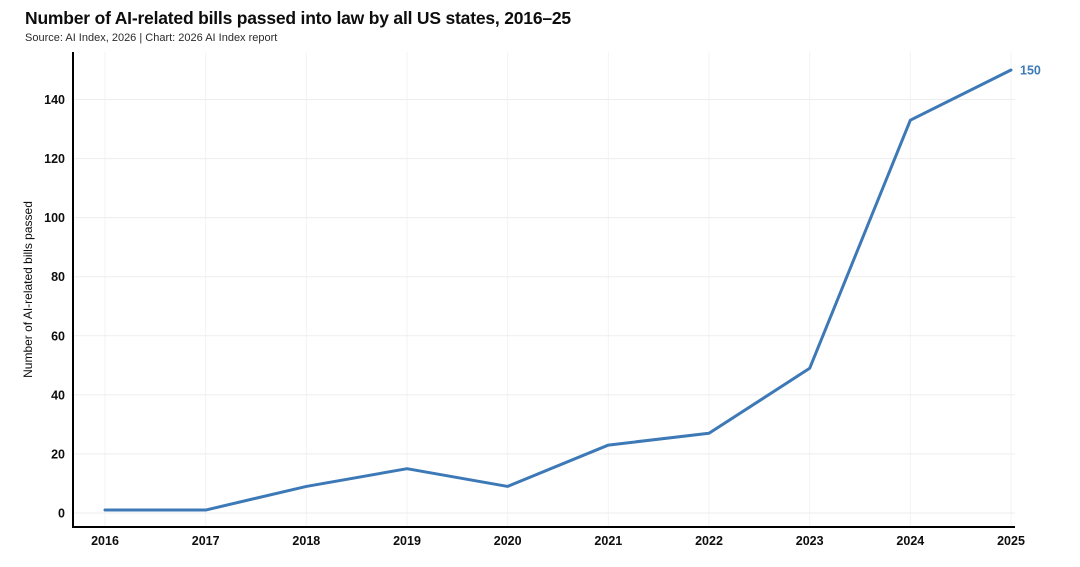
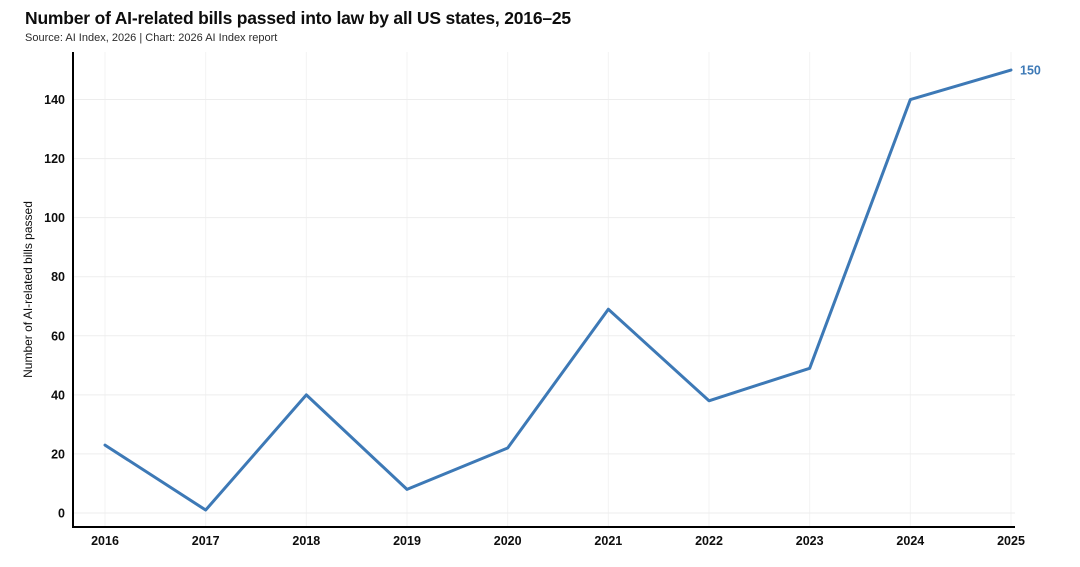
2016: 1 -> 23
2018: 9 -> 40
2019: 15 -> 8
2020: 9 -> 22
2021: 23 -> 69
2022: 27 -> 38
2024: 133 -> 140
